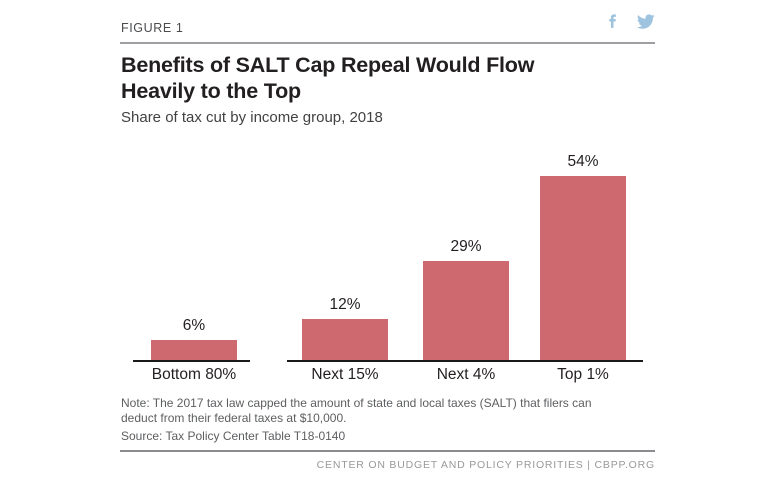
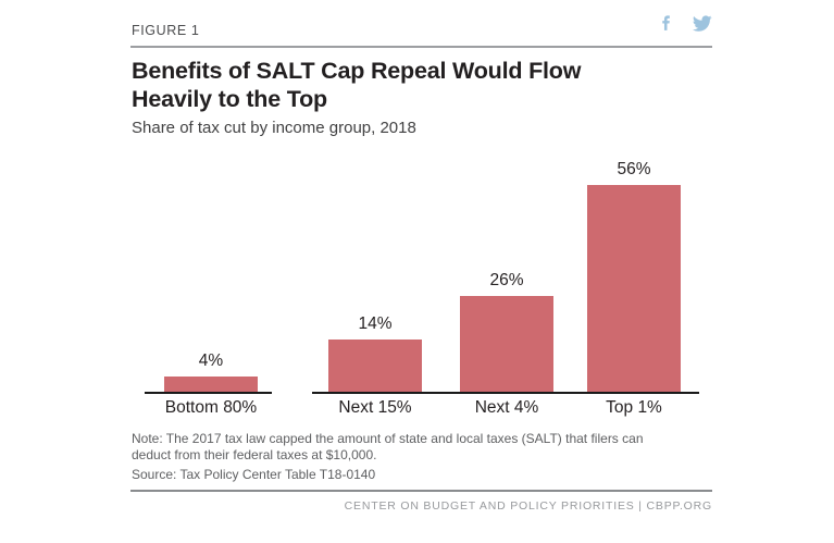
Bottom 80%: 6% -> 4%
Next 15%: 12% -> 14%
Next 4%: 29% -> 26%
Top 1%: 54% -> 56%
